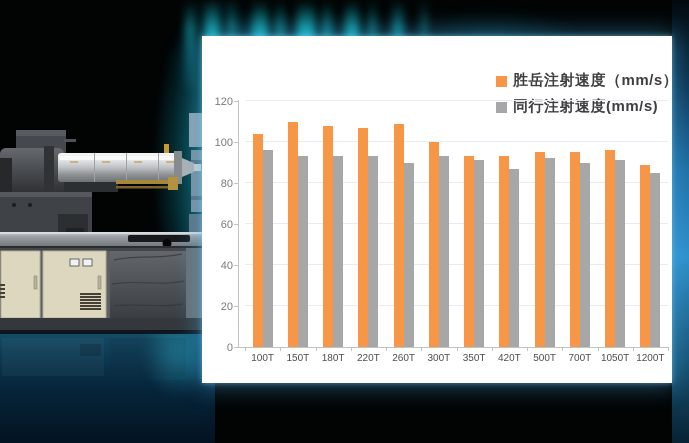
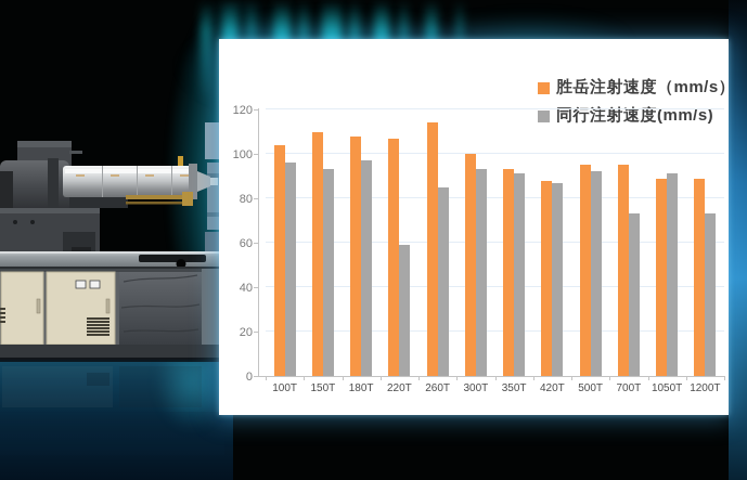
同行注射速度(mm/s)/180T: 93 -> 97
同行注射速度(mm/s)/220T: 93 -> 59
胜岳注射速度（mm/s）/260T: 109 -> 114
同行注射速度(mm/s)/260T: 90 -> 85
胜岳注射速度（mm/s）/420T: 93 -> 88
同行注射速度(mm/s)/700T: 90 -> 73
胜岳注射速度（mm/s）/1050T: 96 -> 89
同行注射速度(mm/s)/1200T: 85 -> 73
